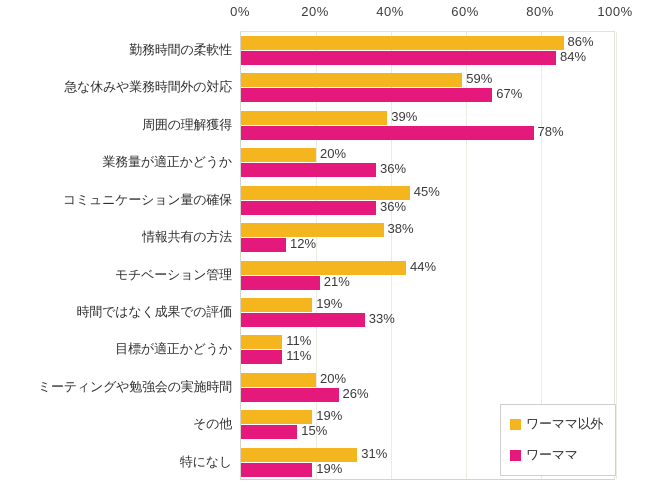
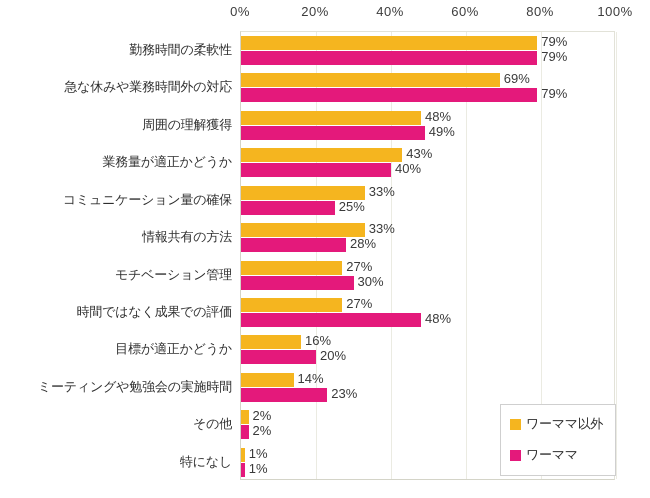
ワーママ以外/勤務時間の柔軟性: 86% -> 79%
ワーママ/勤務時間の柔軟性: 84% -> 79%
ワーママ以外/急な休みや業務時間外の対応: 59% -> 69%
ワーママ/急な休みや業務時間外の対応: 67% -> 79%
ワーママ以外/周囲の理解獲得: 39% -> 48%
ワーママ/周囲の理解獲得: 78% -> 49%
ワーママ以外/業務量が適正かどうか: 20% -> 43%
ワーママ/業務量が適正かどうか: 36% -> 40%
ワーママ以外/コミュニケーション量の確保: 45% -> 33%
ワーママ/コミュニケーション量の確保: 36% -> 25%
ワーママ以外/情報共有の方法: 38% -> 33%
ワーママ/情報共有の方法: 12% -> 28%
ワーママ以外/モチベーション管理: 44% -> 27%
ワーママ/モチベーション管理: 21% -> 30%
ワーママ以外/時間ではなく成果での評価: 19% -> 27%
ワーママ/時間ではなく成果での評価: 33% -> 48%
ワーママ以外/目標が適正かどうか: 11% -> 16%
ワーママ/目標が適正かどうか: 11% -> 20%
ワーママ以外/ミーティングや勉強会の実施時間: 20% -> 14%
ワーママ/ミーティングや勉強会の実施時間: 26% -> 23%
ワーママ以外/その他: 19% -> 2%
ワーママ/その他: 15% -> 2%
ワーママ以外/特になし: 31% -> 1%
ワーママ/特になし: 19% -> 1%
